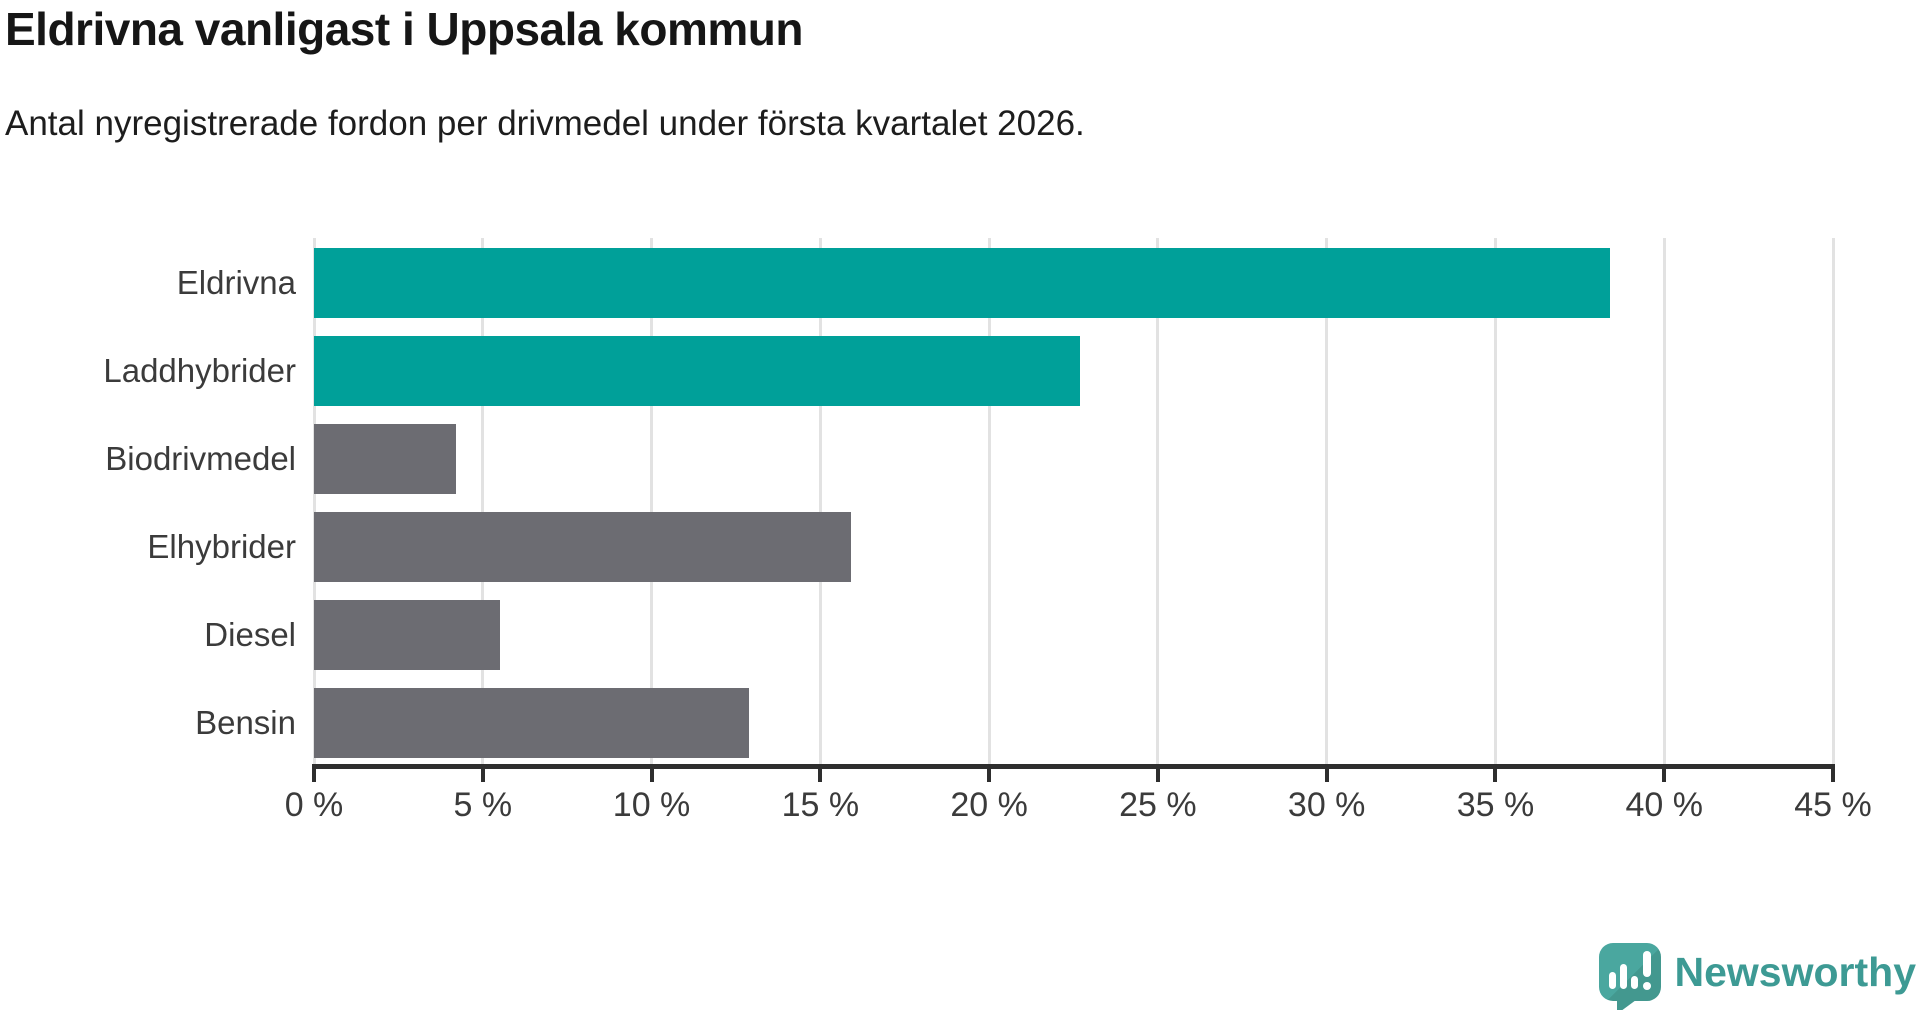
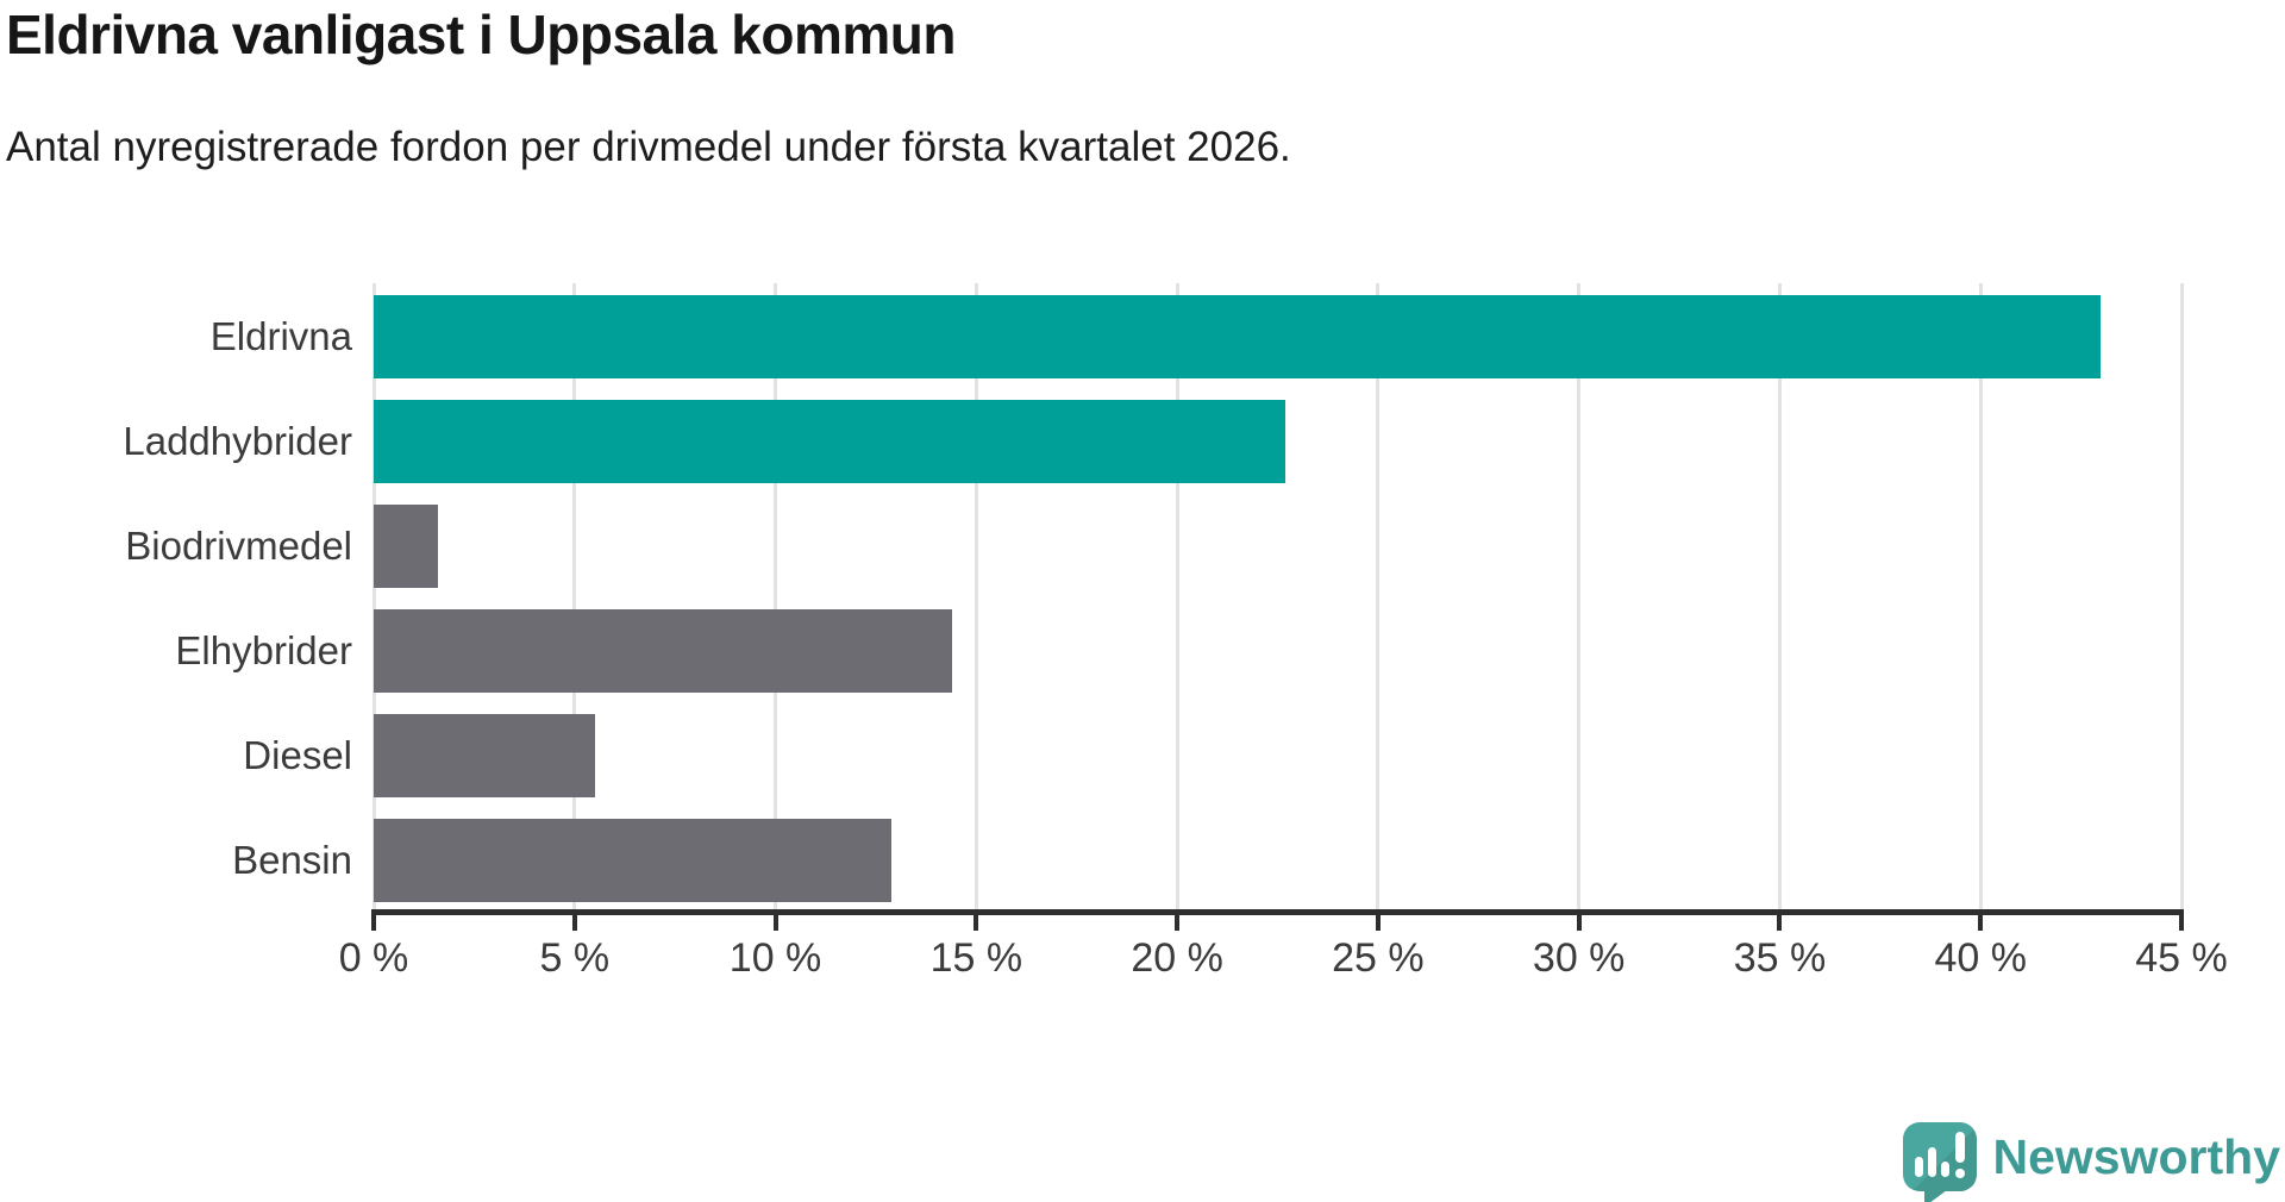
Eldrivna: 38.4% -> 43.0%
Biodrivmedel: 4.2% -> 1.6%
Elhybrider: 15.9% -> 14.4%
